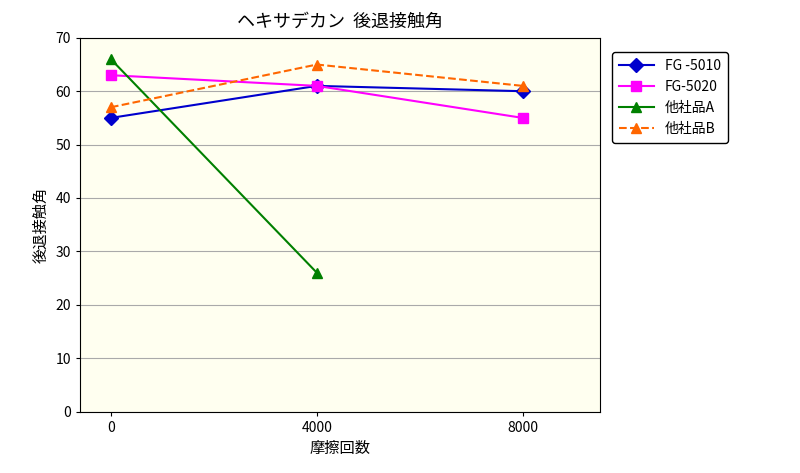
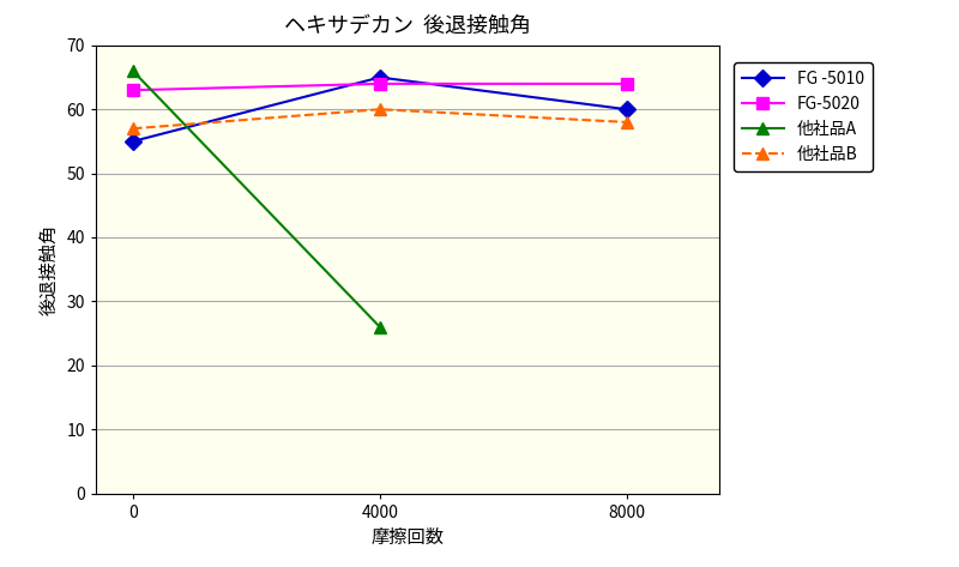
FG -5010/4000: 61 -> 65
FG-5020/4000: 61 -> 64
他社品B/4000: 65 -> 60
FG-5020/8000: 55 -> 64
他社品B/8000: 61 -> 58
